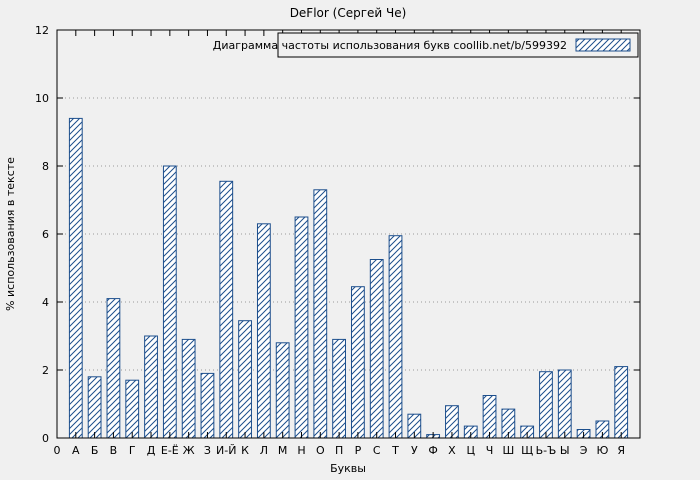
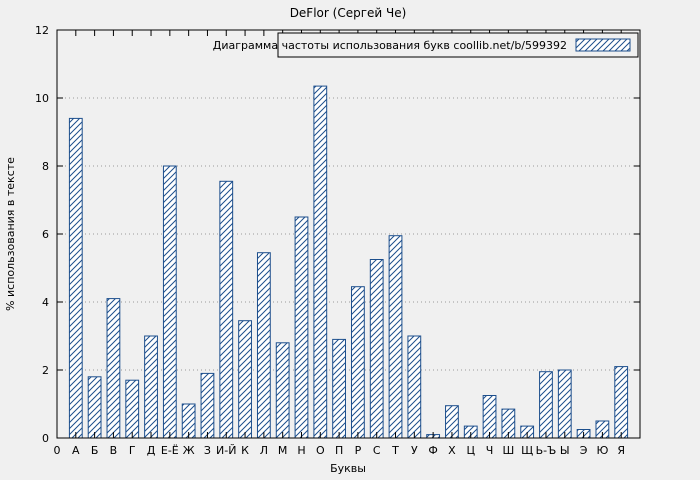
Ж: 2.9 -> 1.0
Л: 6.3 -> 5.5
О: 7.3 -> 10.3
У: 0.7 -> 3.0
